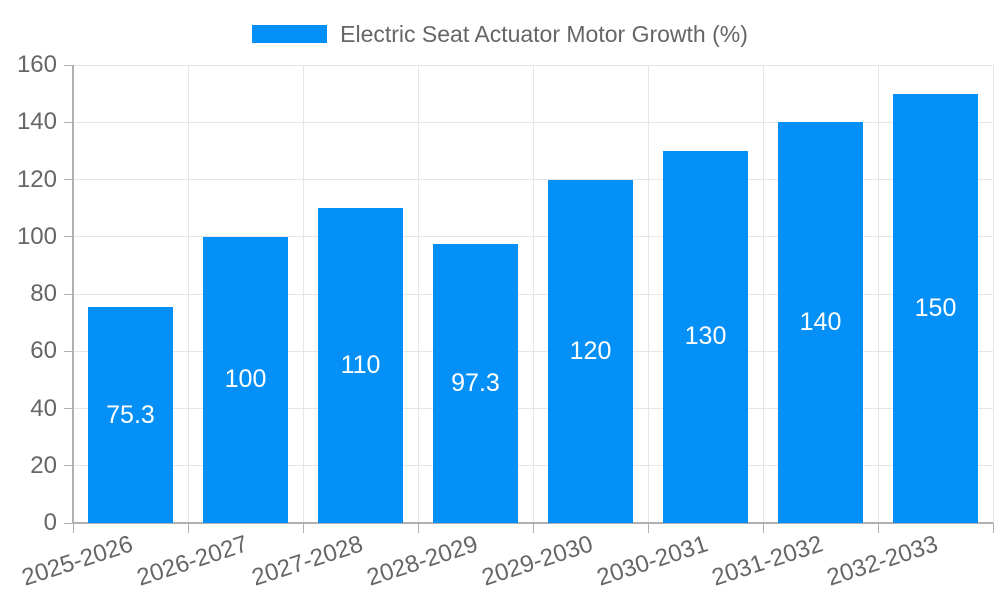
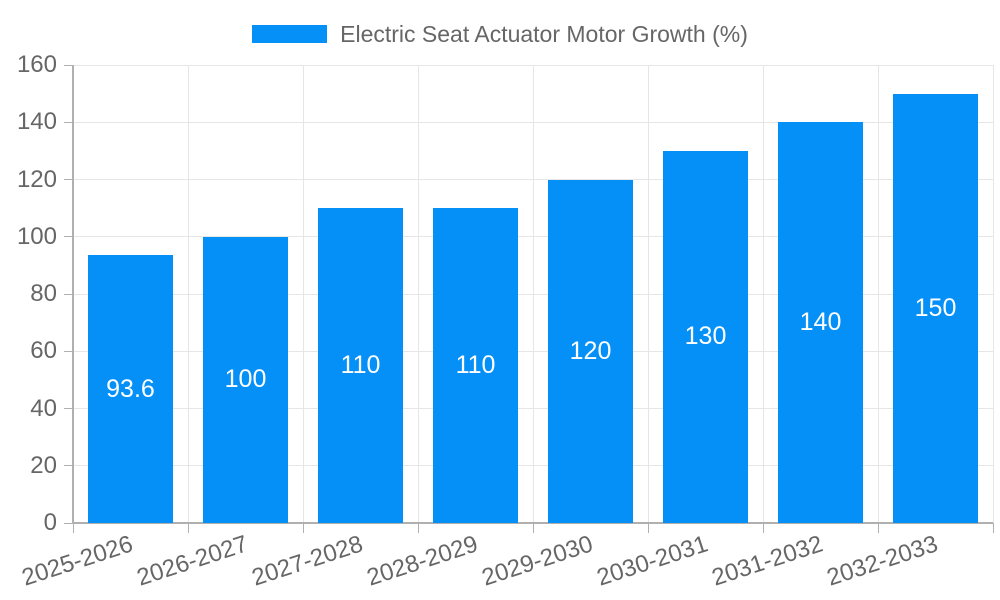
2025-2026: 75.3 -> 93.6
2028-2029: 97.3 -> 110
